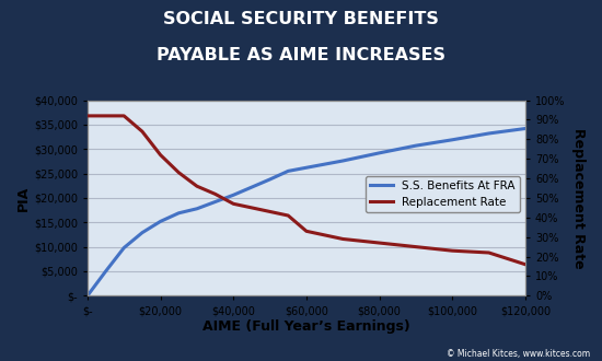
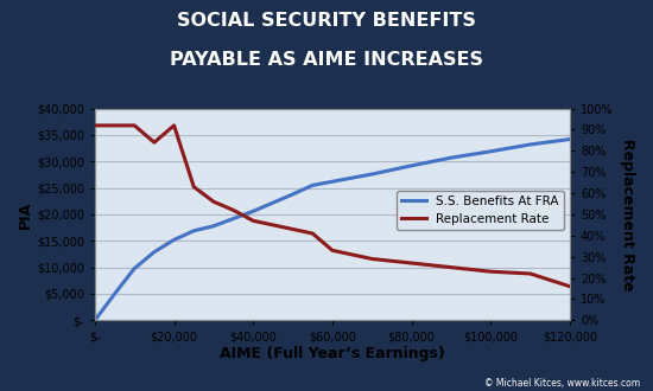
Replacement Rate/$20,000: 72% -> 92%
